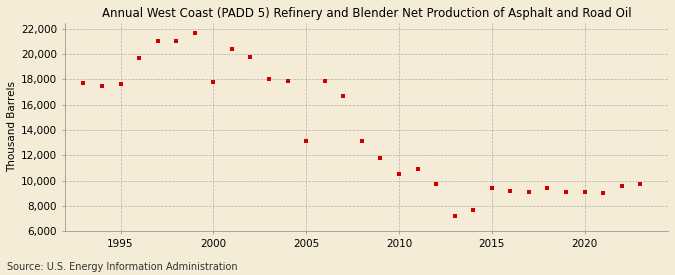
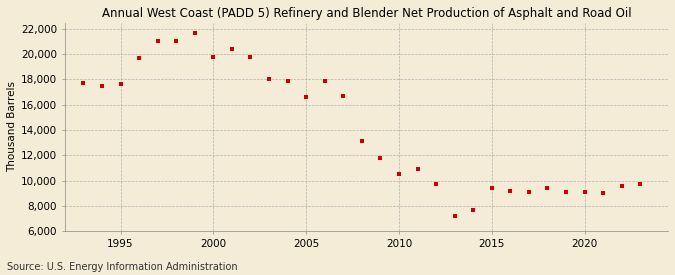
2000: 17,800 -> 19,800
2005: 13,100 -> 16,600
